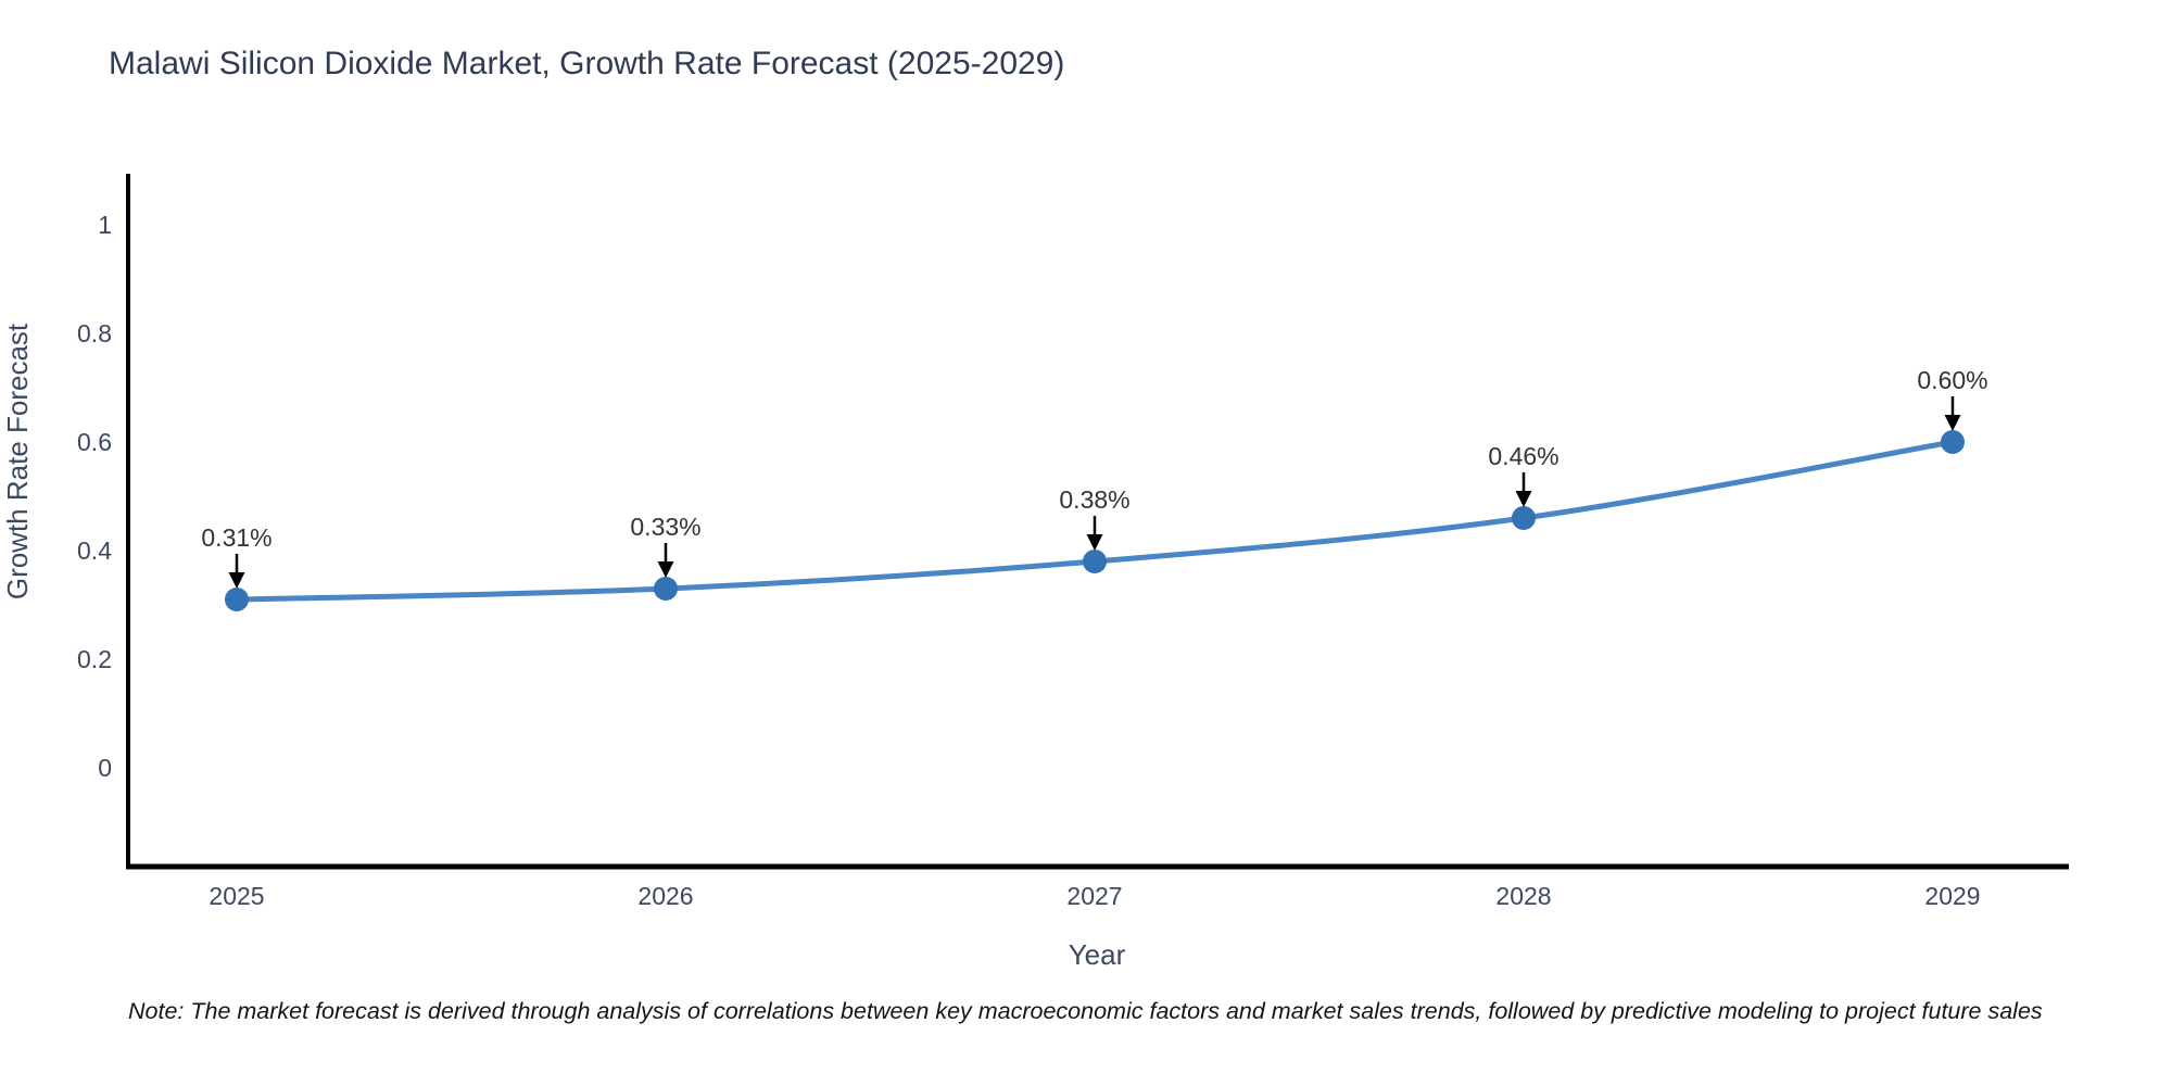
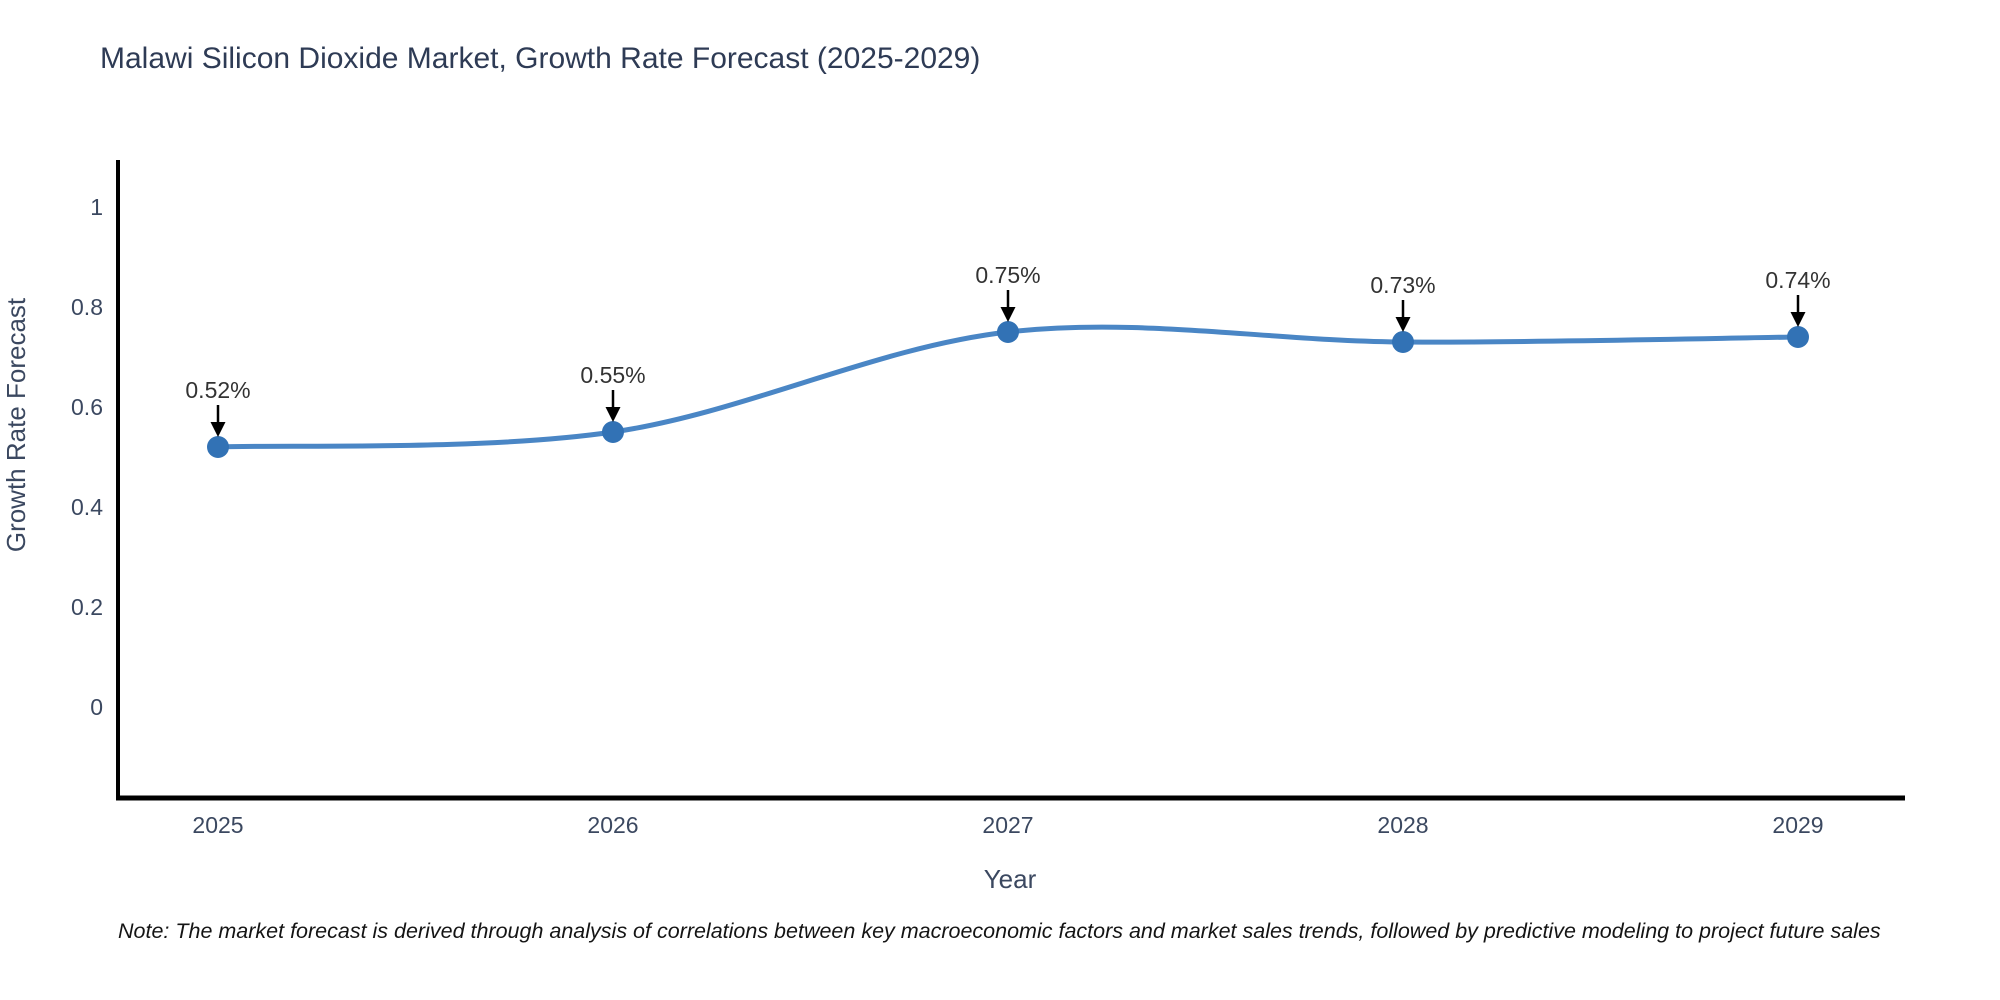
2025: 0.31% -> 0.52%
2026: 0.33% -> 0.55%
2027: 0.38% -> 0.75%
2028: 0.46% -> 0.73%
2029: 0.60% -> 0.74%
